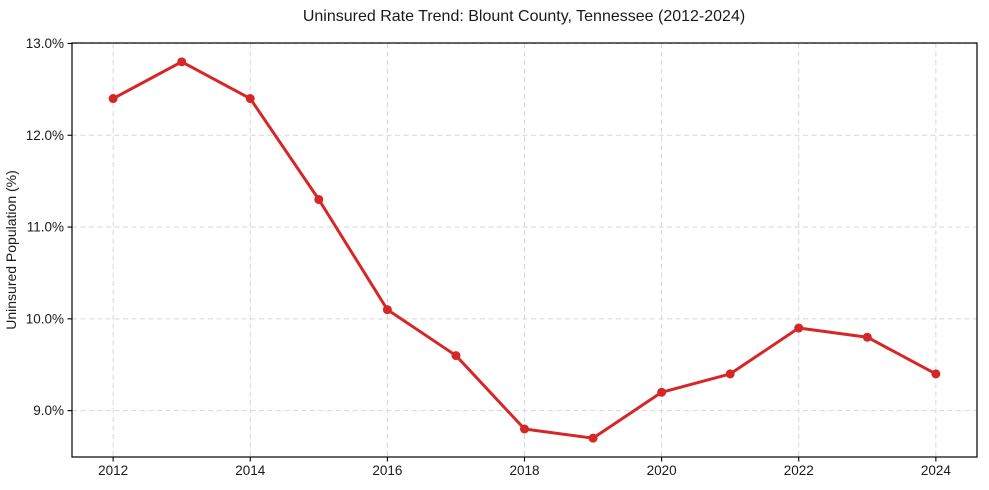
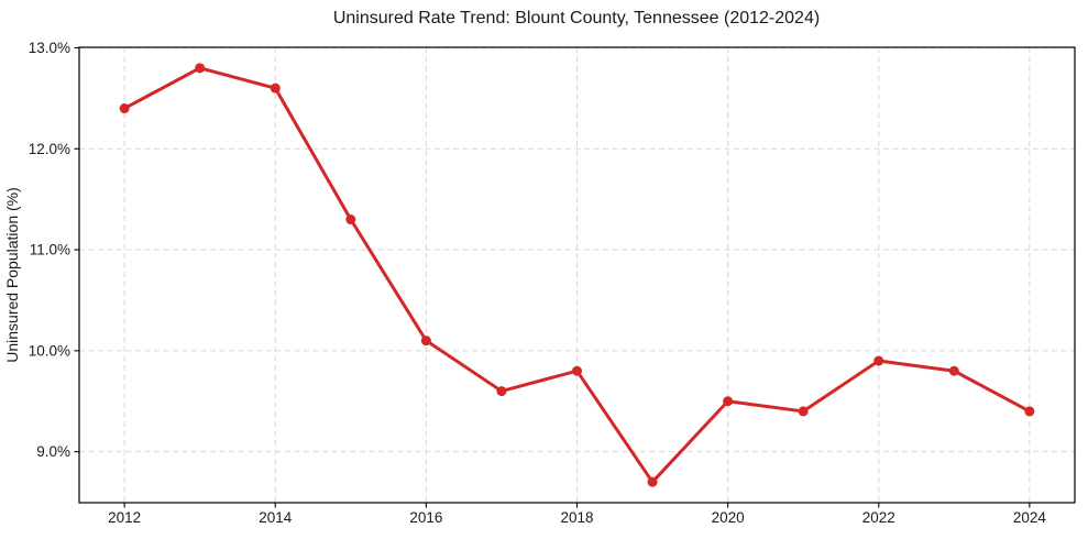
2014: 12.4% -> 12.6%
2018: 8.8% -> 9.8%
2020: 9.2% -> 9.5%
